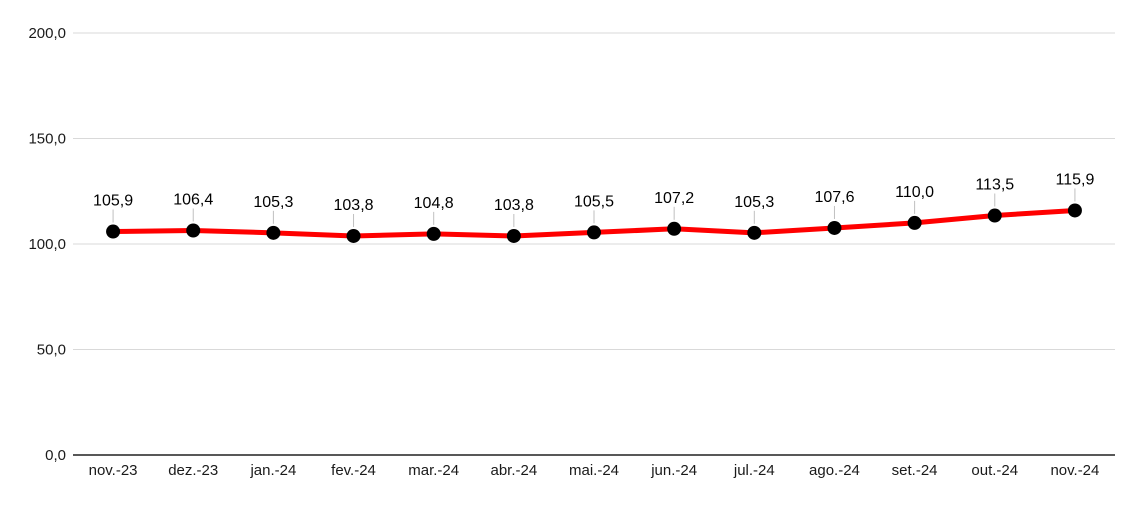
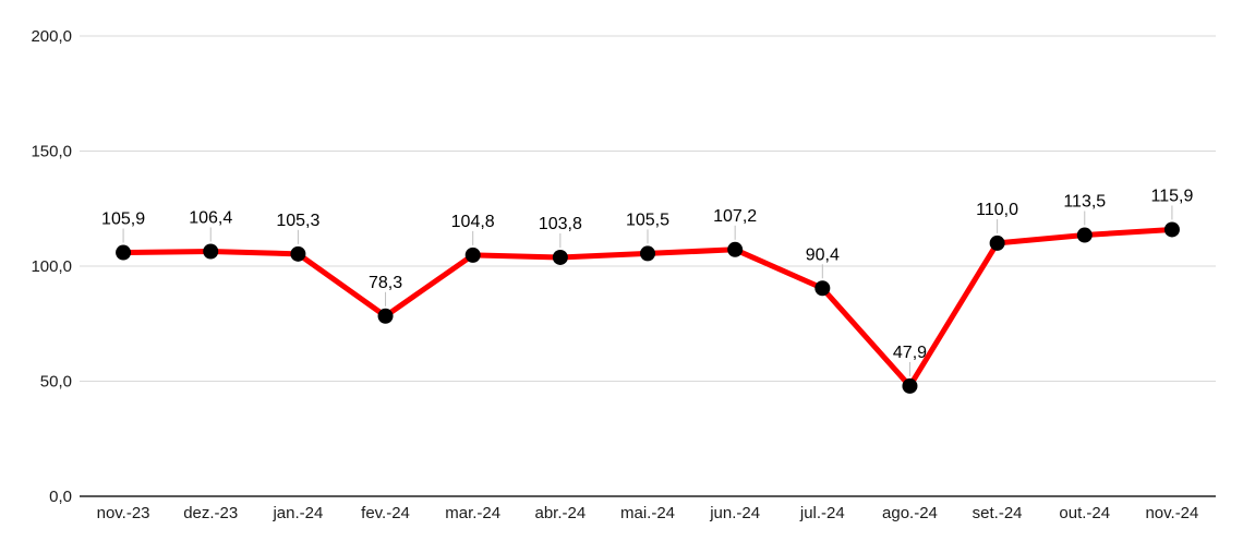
fev.-24: 103,8 -> 78,3
jul.-24: 105,3 -> 90,4
ago.-24: 107,6 -> 47,9
